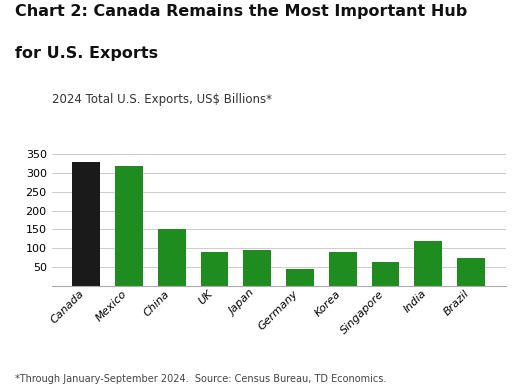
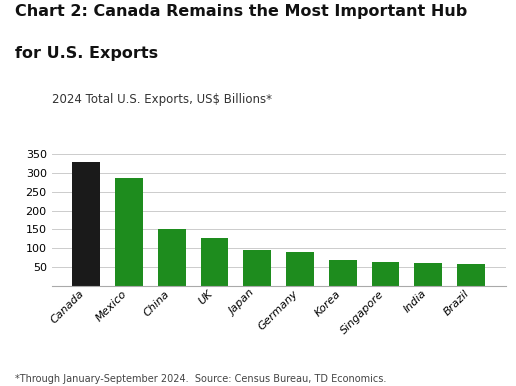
Mexico: 320 -> 288
UK: 90 -> 128
Germany: 45 -> 89
Korea: 90 -> 69
India: 120 -> 61
Brazil: 75 -> 58
